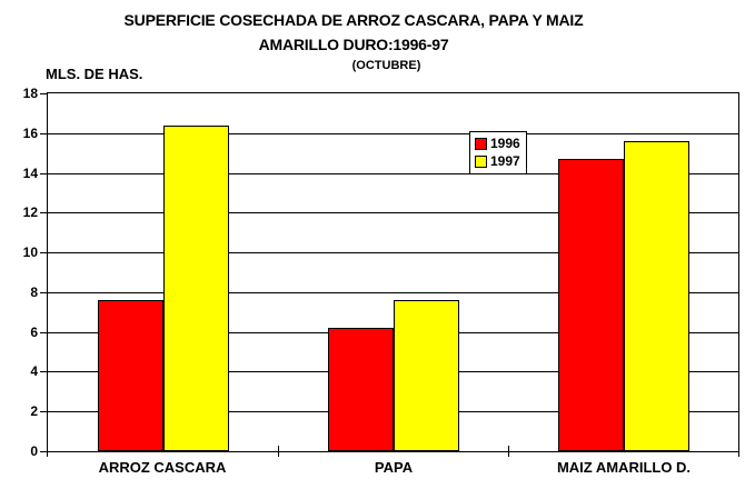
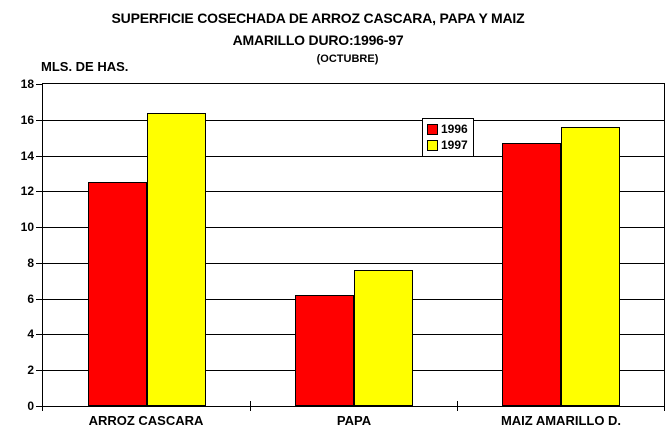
1996/ARROZ CASCARA: 7.6 -> 12.5
